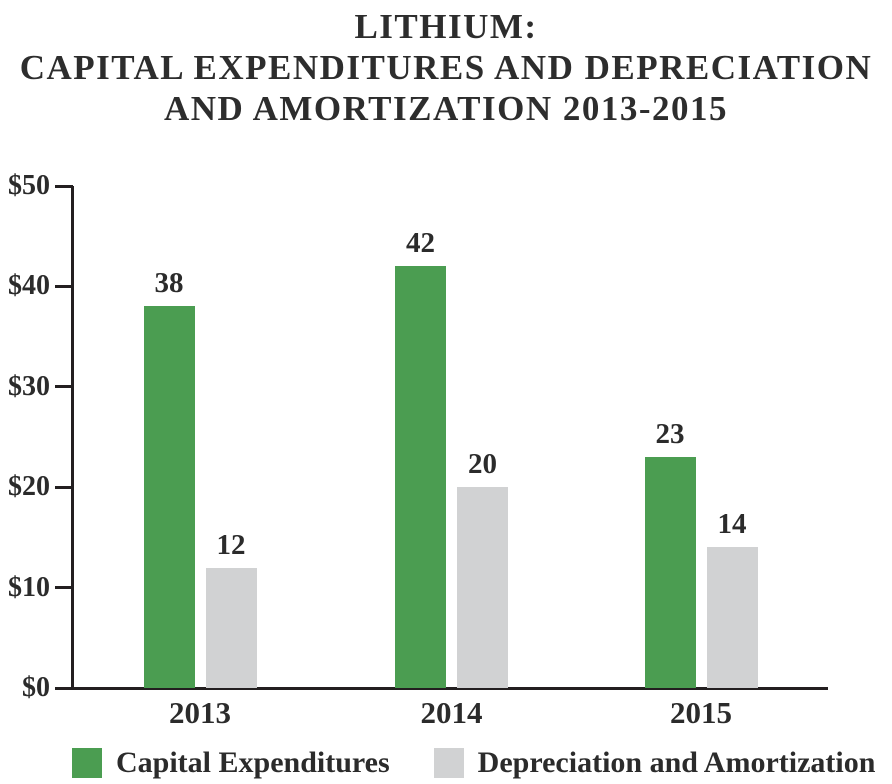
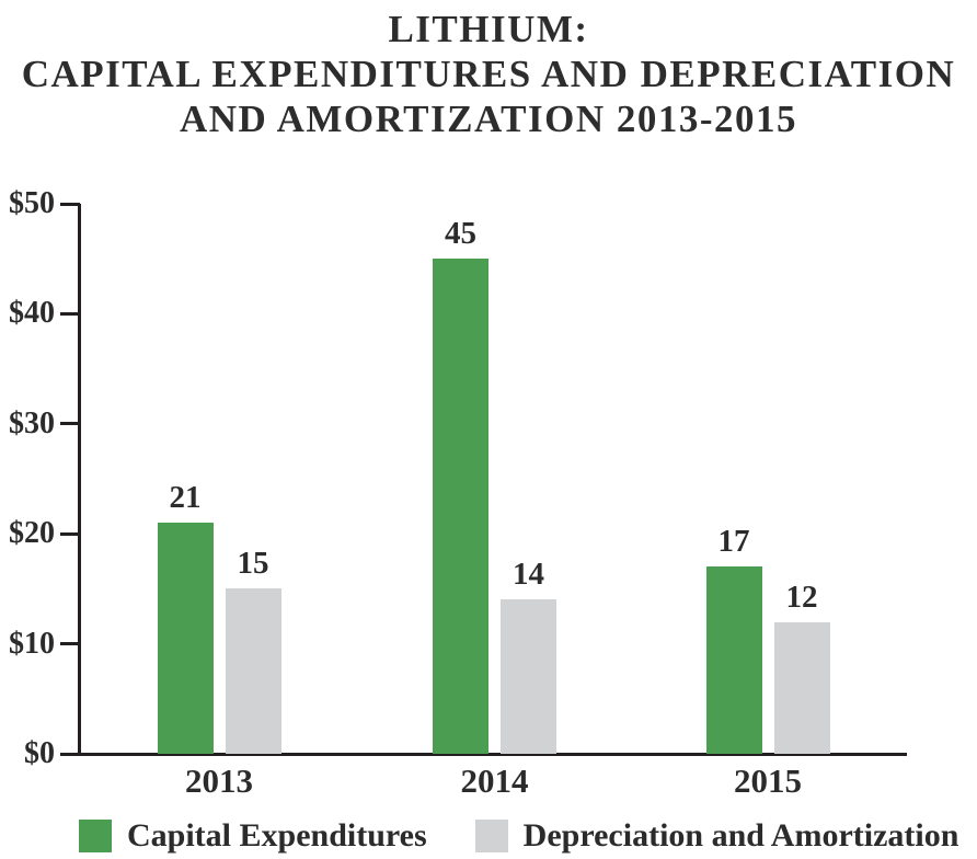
Capital Expenditures/2013: 38 -> 21
Depreciation and Amortization/2013: 12 -> 15
Capital Expenditures/2014: 42 -> 45
Depreciation and Amortization/2014: 20 -> 14
Capital Expenditures/2015: 23 -> 17
Depreciation and Amortization/2015: 14 -> 12
